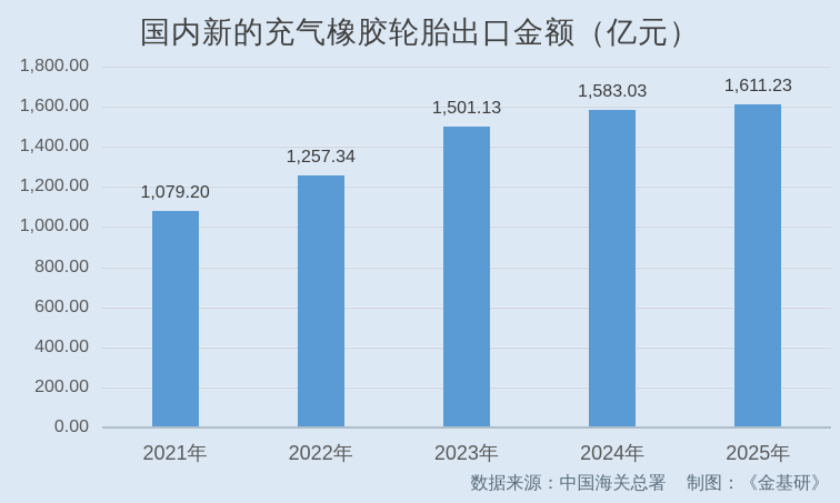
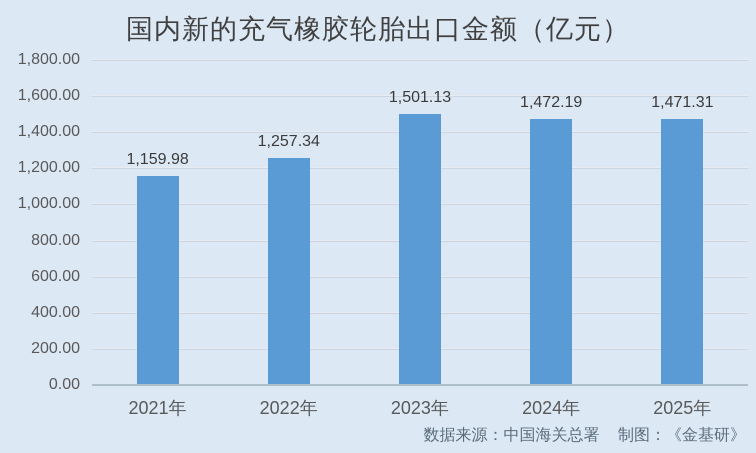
2021年: 1,079.20 -> 1,159.98
2024年: 1,583.03 -> 1,472.19
2025年: 1,611.23 -> 1,471.31
